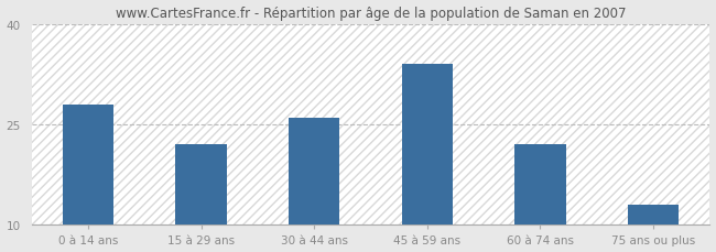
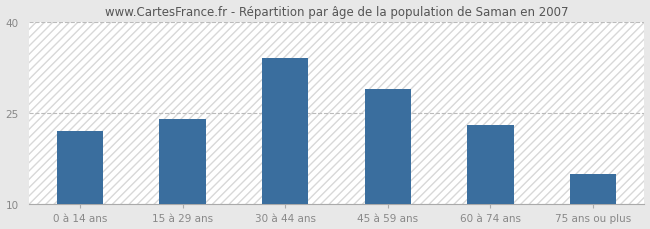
0 à 14 ans: 28 -> 22
15 à 29 ans: 22 -> 24
30 à 44 ans: 26 -> 34
45 à 59 ans: 34 -> 29
60 à 74 ans: 22 -> 23
75 ans ou plus: 13 -> 15
